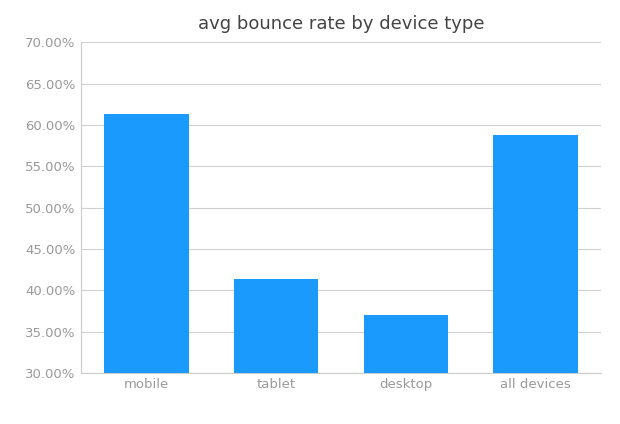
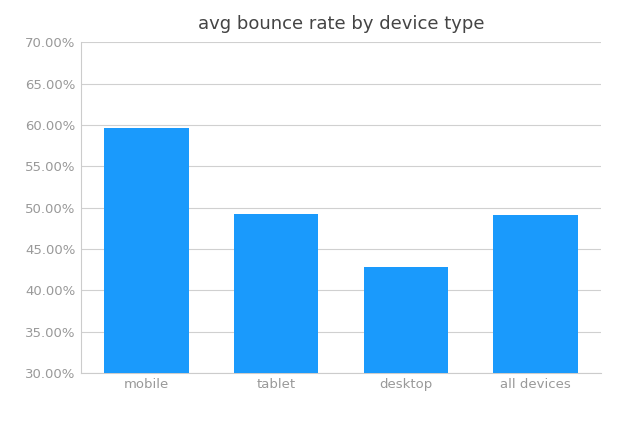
mobile: 61.4% -> 59.7%
tablet: 41.4% -> 49.2%
desktop: 37.0% -> 42.8%
all devices: 58.8% -> 49.1%
